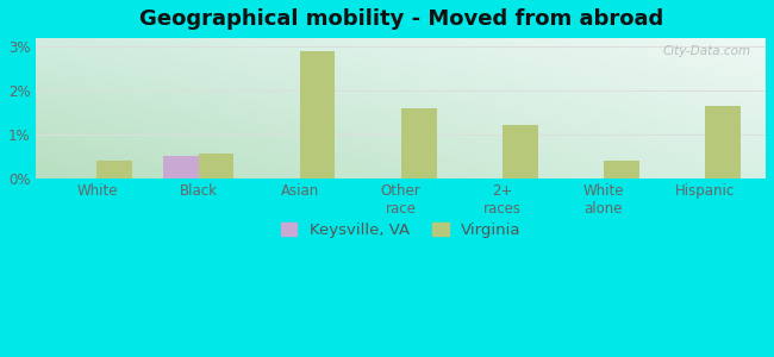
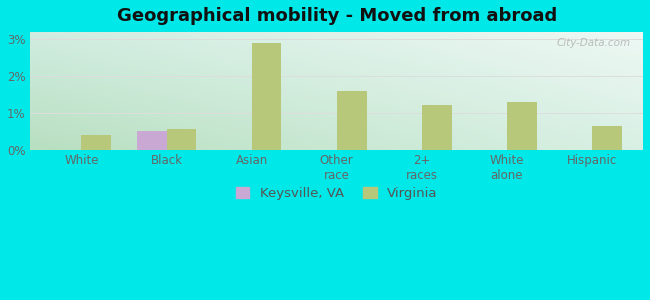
Virginia/White alone: 0.40% -> 1.30%
Virginia/Hispanic: 1.65% -> 0.65%
